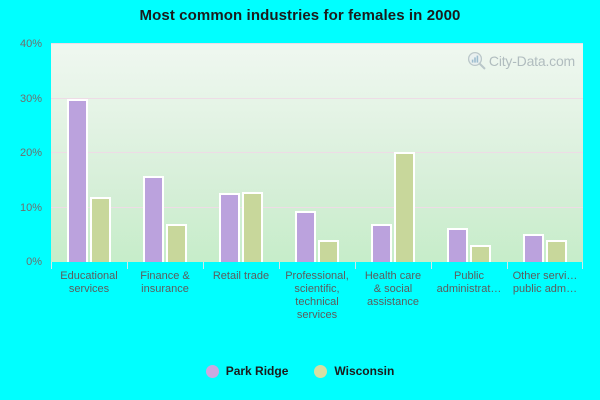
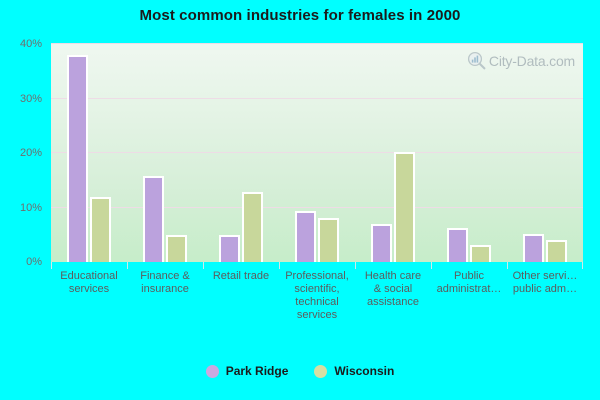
Park Ridge/Educational services: 30% -> 38%
Wisconsin/Finance & insurance: 7% -> 5%
Park Ridge/Retail trade: 13% -> 5%
Wisconsin/Professional, scientific, technical services: 4% -> 8%
